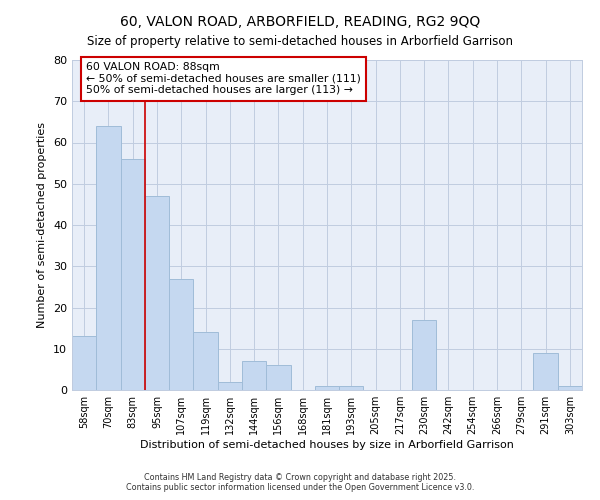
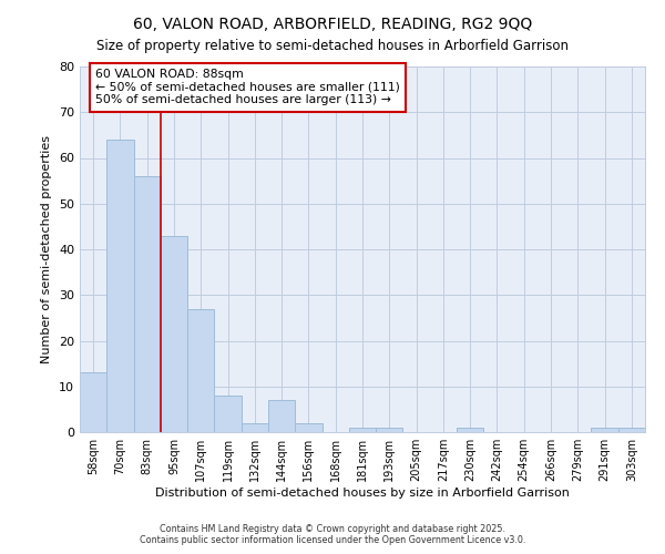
95sqm: 47 -> 43
119sqm: 14 -> 8
156sqm: 6 -> 2
230sqm: 17 -> 1
291sqm: 9 -> 1
